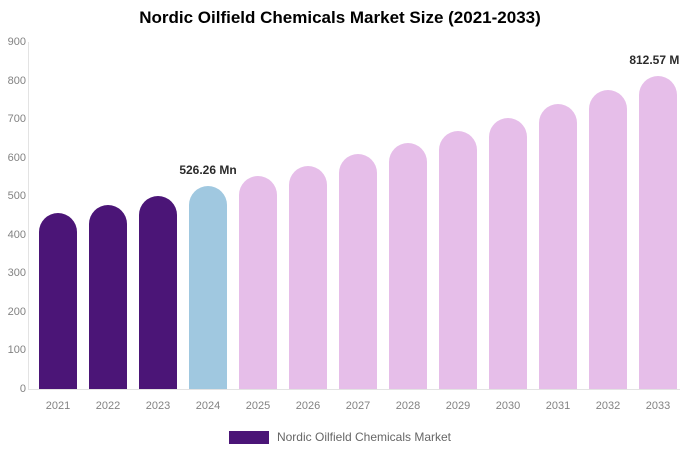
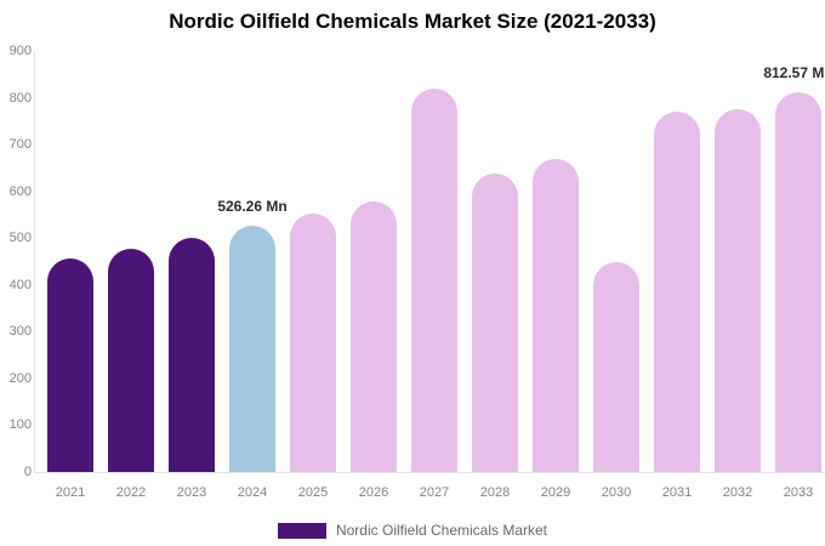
2027: 610 -> 820
2030: 700 -> 450
2031: 740 -> 770
